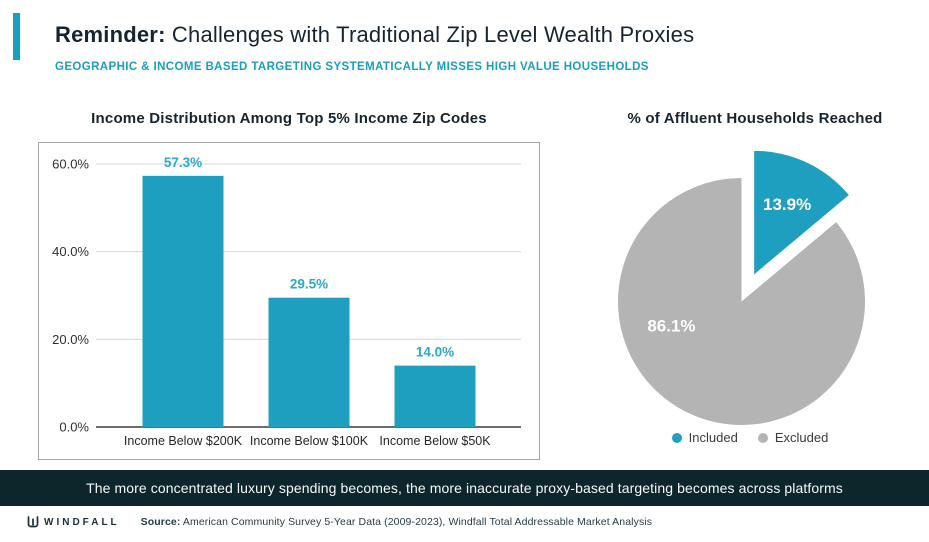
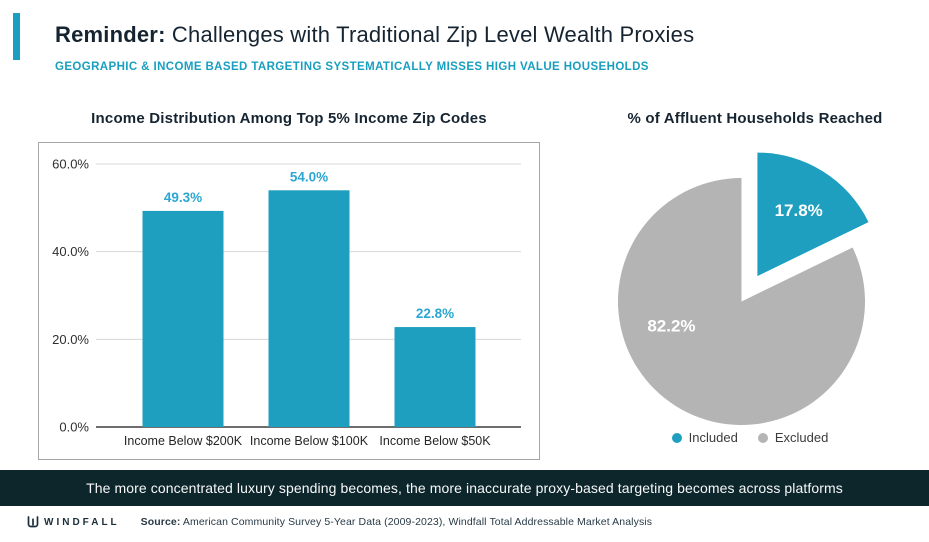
Income Distribution Among Top 5% Income Zip Codes/Income Below $200K: 57.3% -> 49.3%
Income Distribution Among Top 5% Income Zip Codes/Income Below $100K: 29.5% -> 54.0%
Income Distribution Among Top 5% Income Zip Codes/Income Below $50K: 14.0% -> 22.8%
% of Affluent Households Reached/Included: 13.9% -> 17.8%
% of Affluent Households Reached/Excluded: 86.1% -> 82.2%
